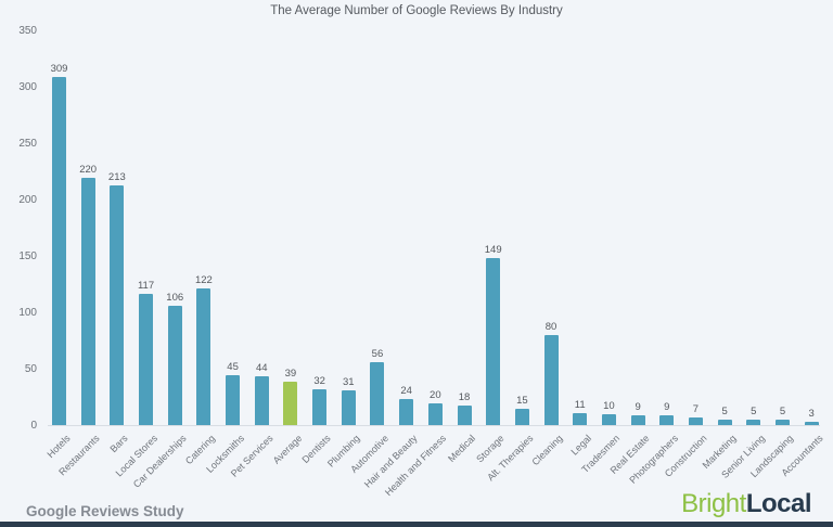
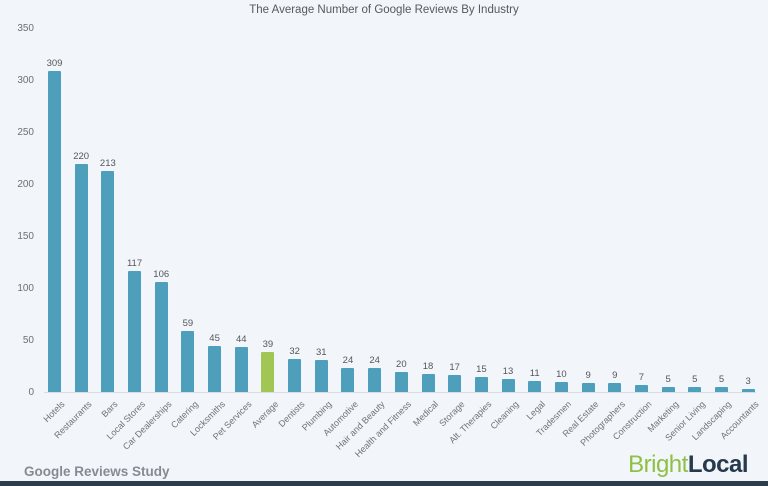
Catering: 122 -> 59
Automotive: 56 -> 24
Storage: 149 -> 17
Cleaning: 80 -> 13
